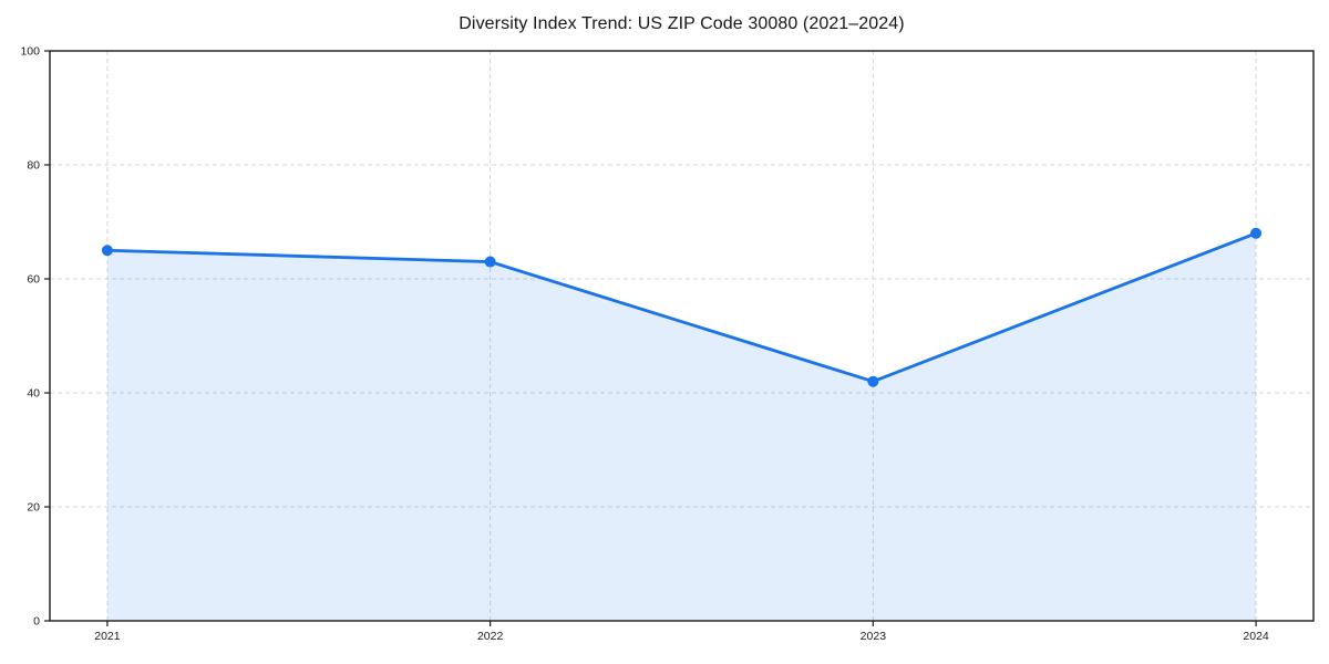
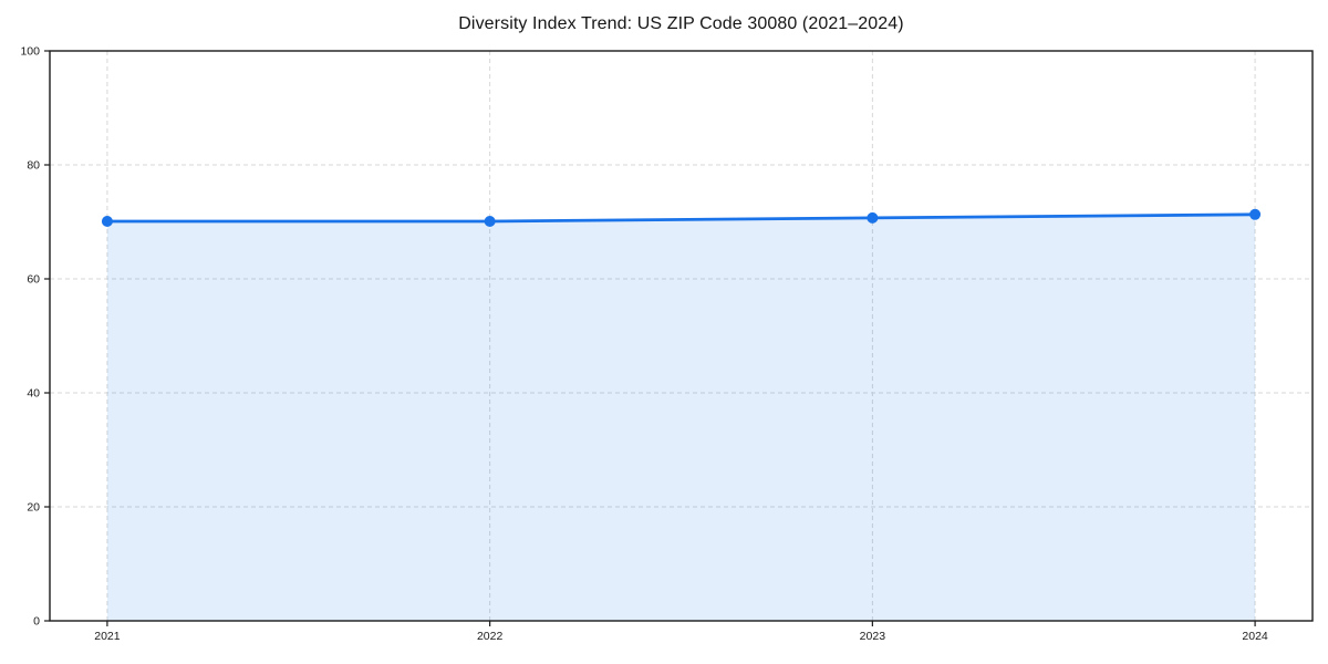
2021: 65 -> 70
2022: 63 -> 70
2023: 42 -> 71
2024: 68 -> 71
